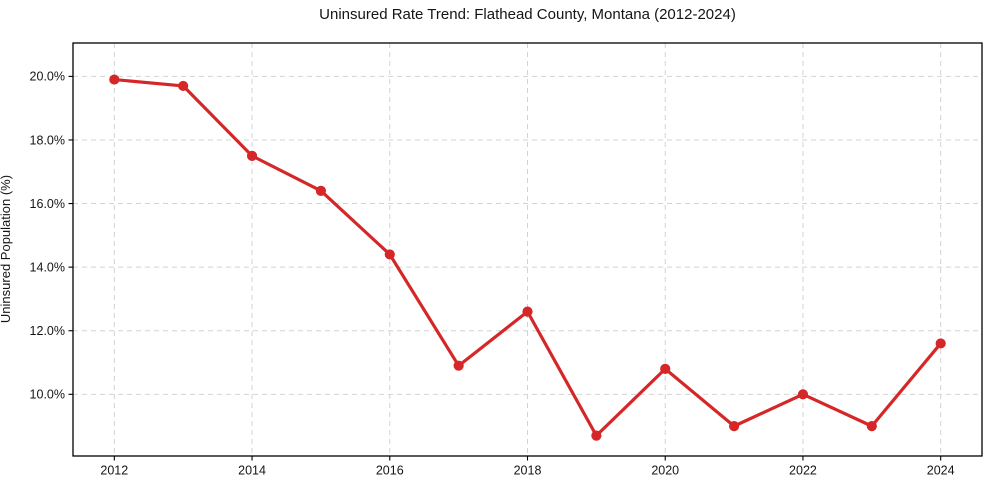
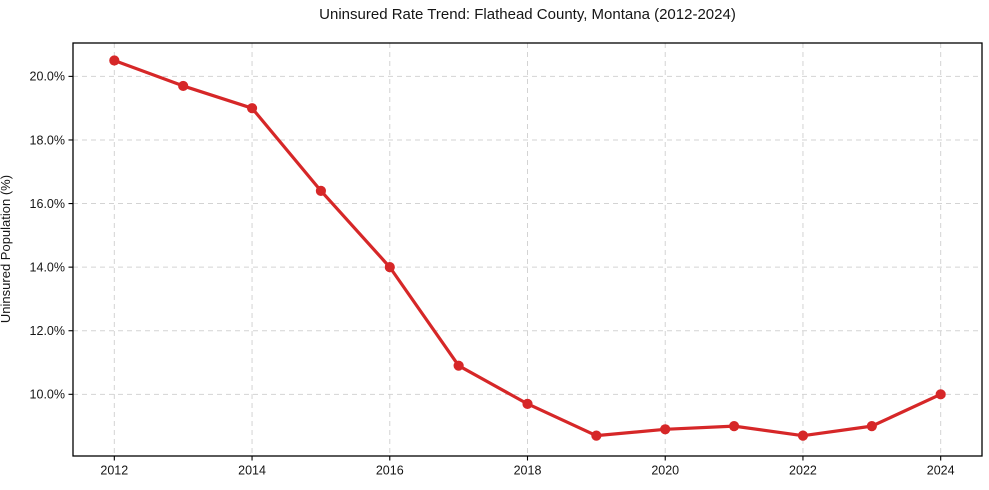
2012: 19.9% -> 20.5%
2014: 17.5% -> 19.0%
2016: 14.4% -> 14.0%
2018: 12.6% -> 9.7%
2020: 10.8% -> 8.9%
2022: 10.0% -> 8.7%
2024: 11.6% -> 10.0%
